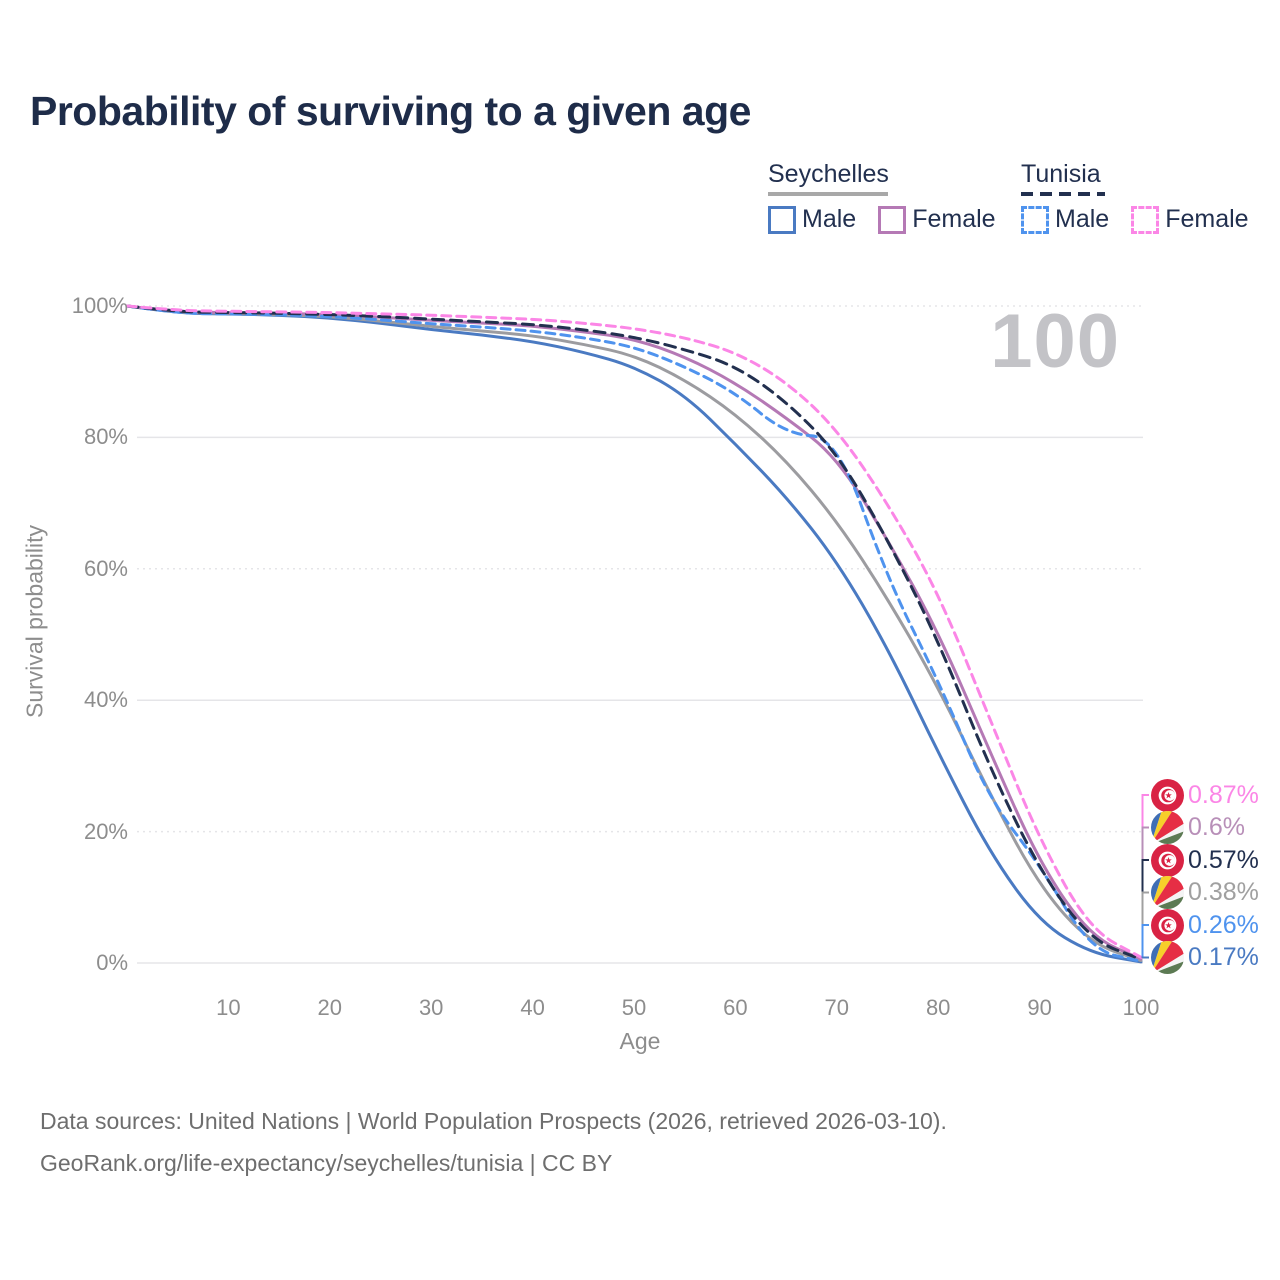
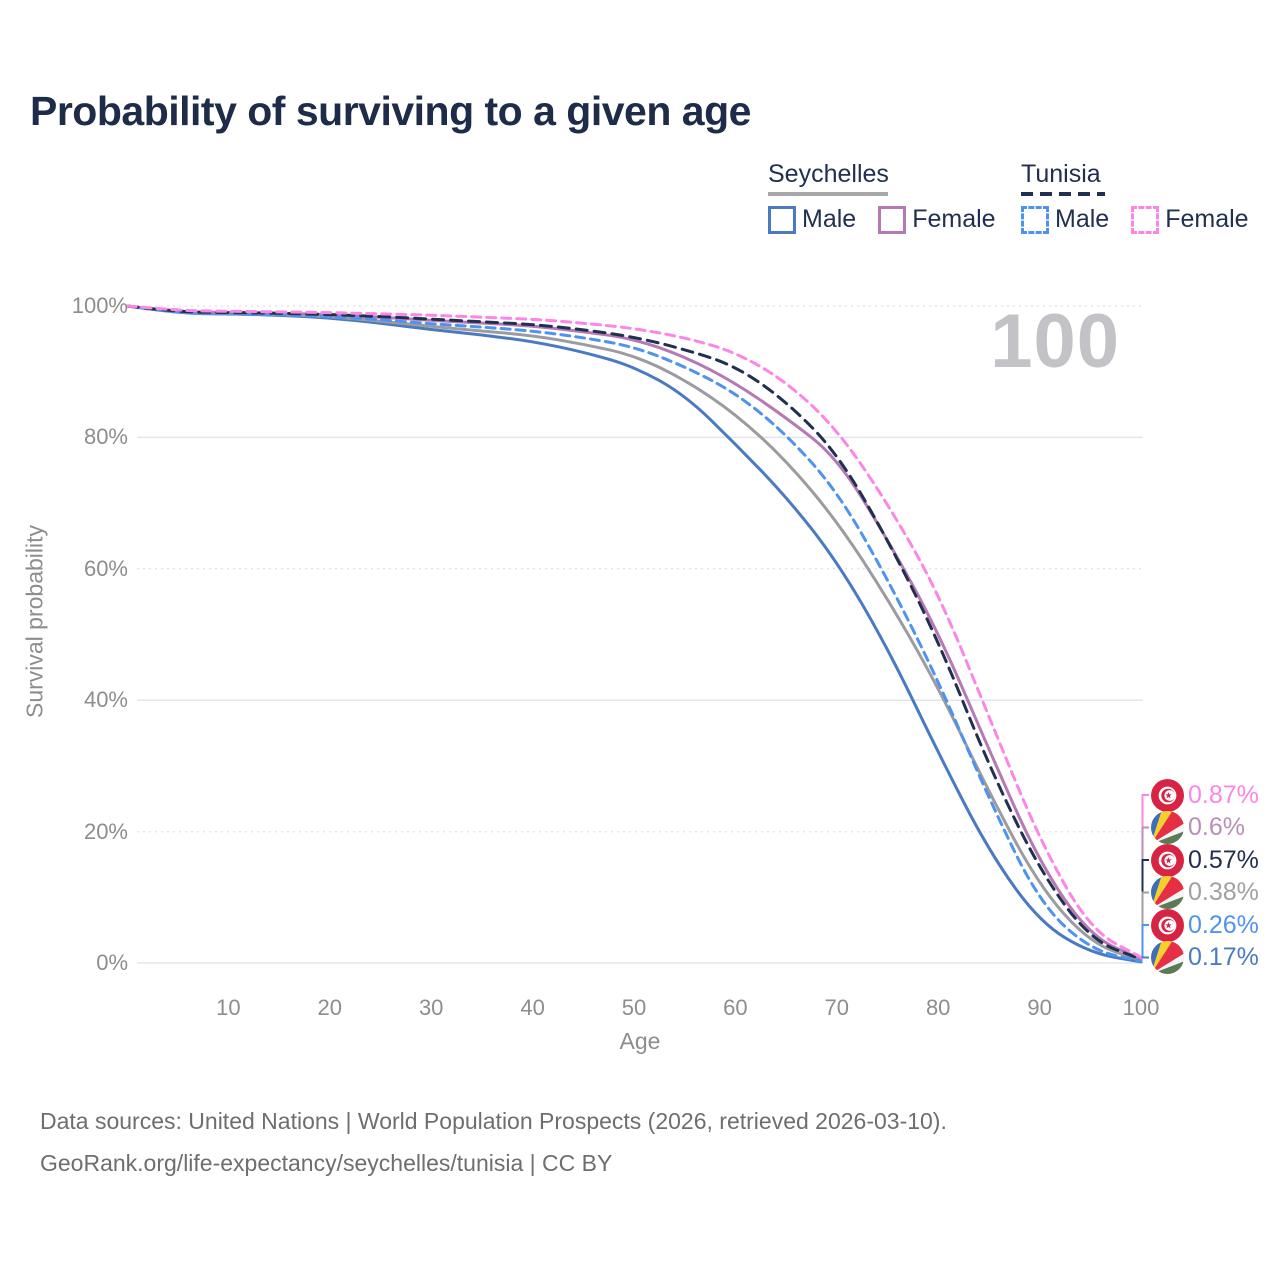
Tunisia Male/70: 80% -> 72%
Tunisia Male/90: 15% -> 9%
